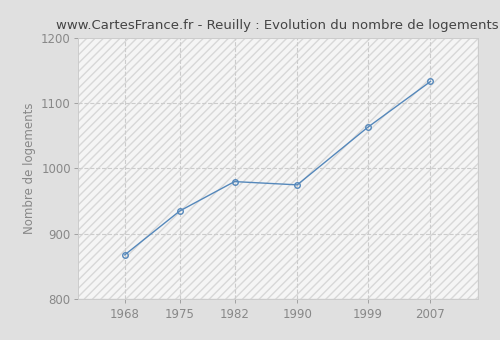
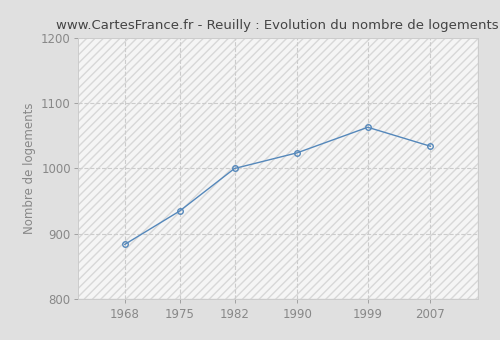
1968: 868 -> 884
1982: 980 -> 1000
1990: 975 -> 1024
2007: 1133 -> 1034
